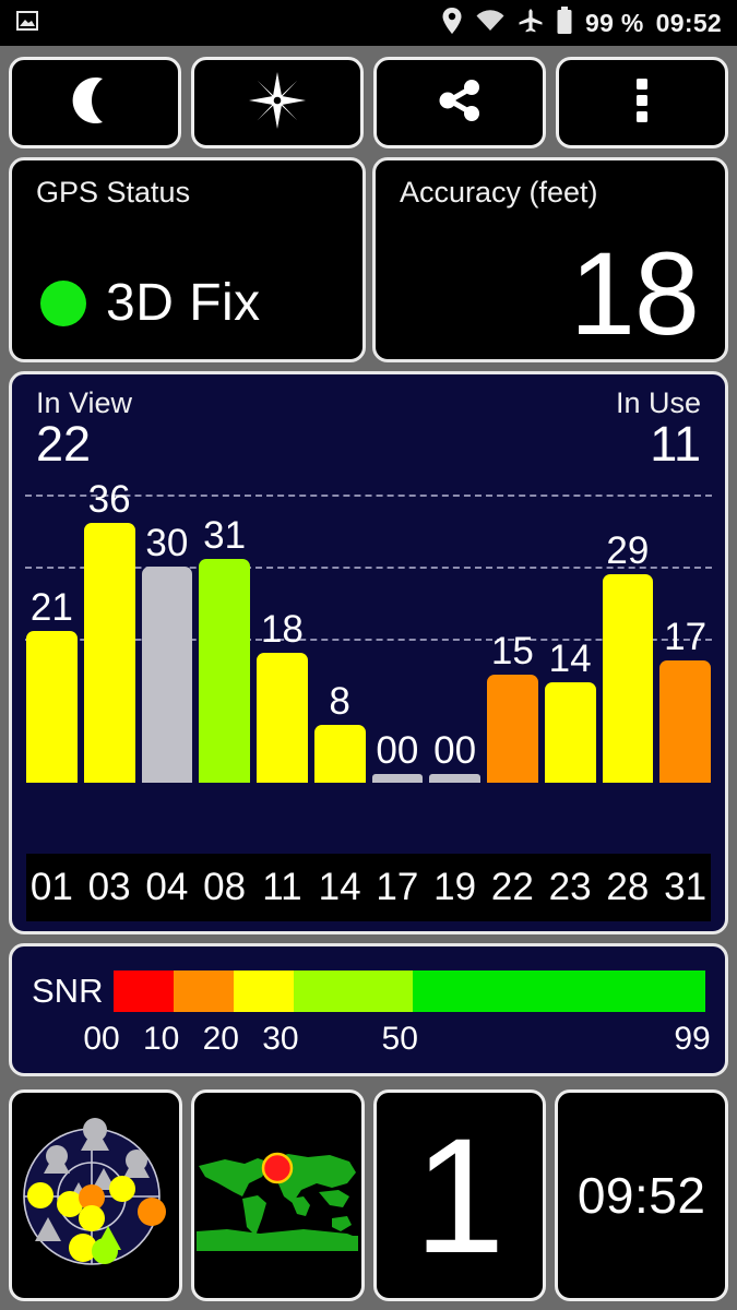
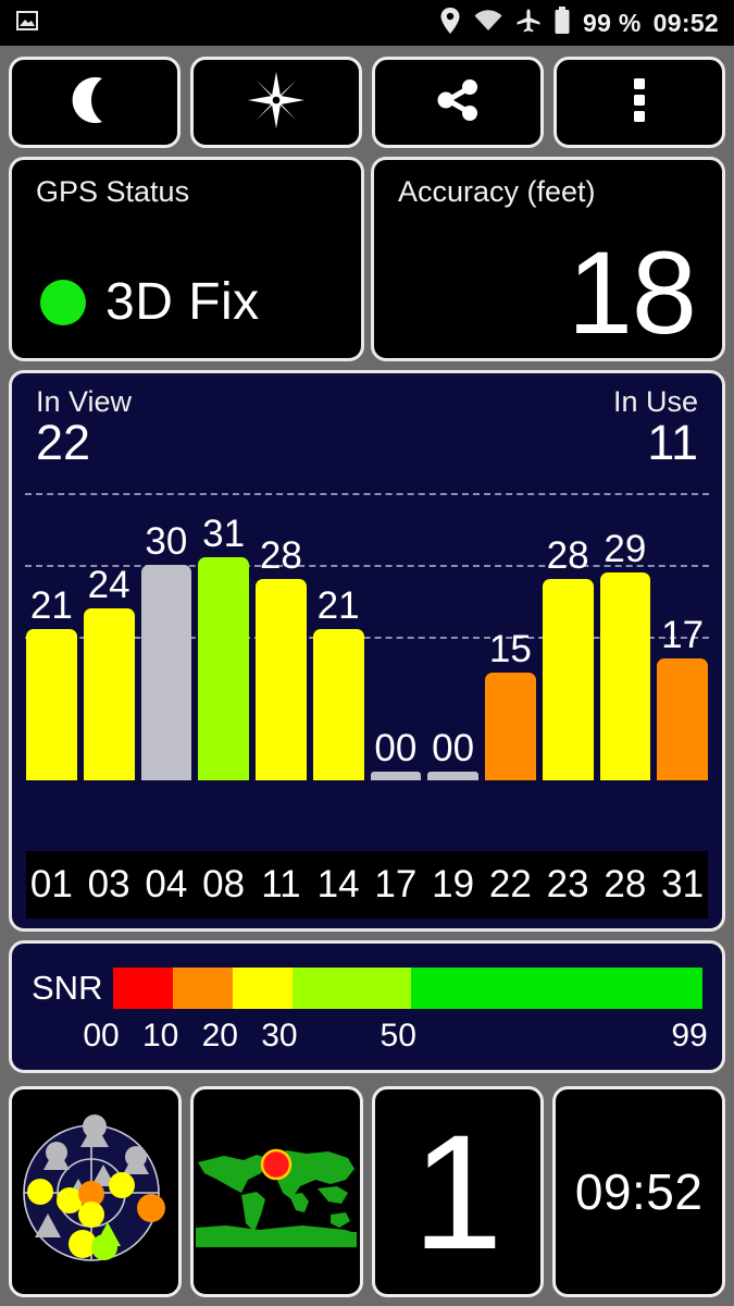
03: 36 -> 24
11: 18 -> 28
14: 8 -> 21
23: 14 -> 28
